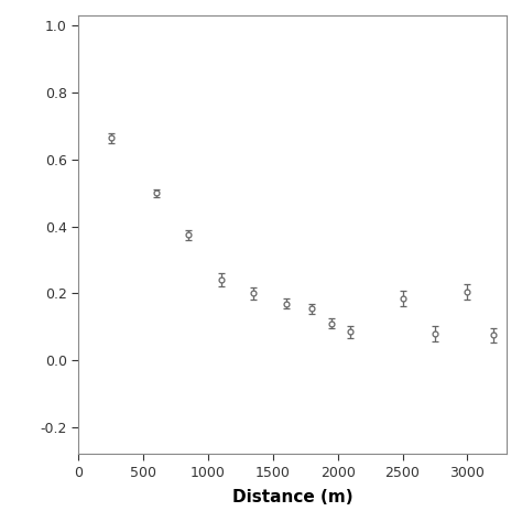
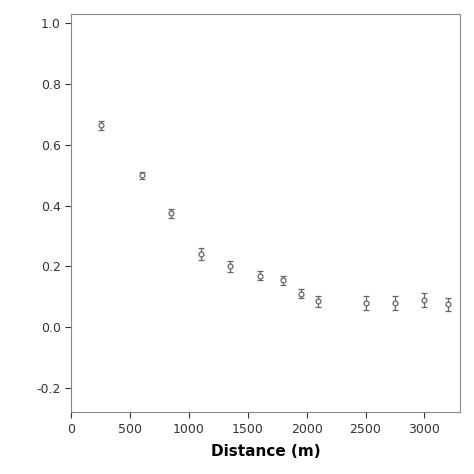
2500: 0.185 -> 0.080
3000: 0.205 -> 0.090
